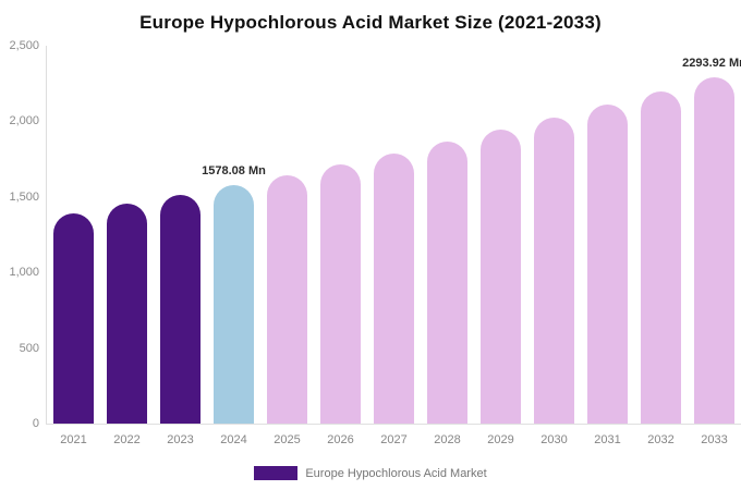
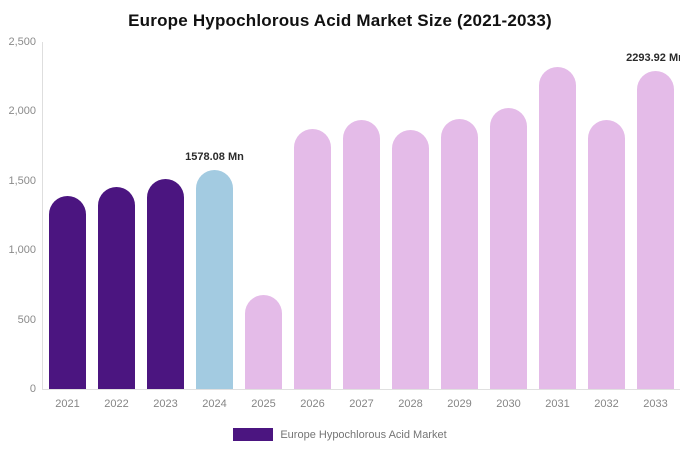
2025: 1640 -> 680
2026: 1720 -> 1870
2027: 1790 -> 1940
2031: 2110 -> 2320
2032: 2200 -> 1940
